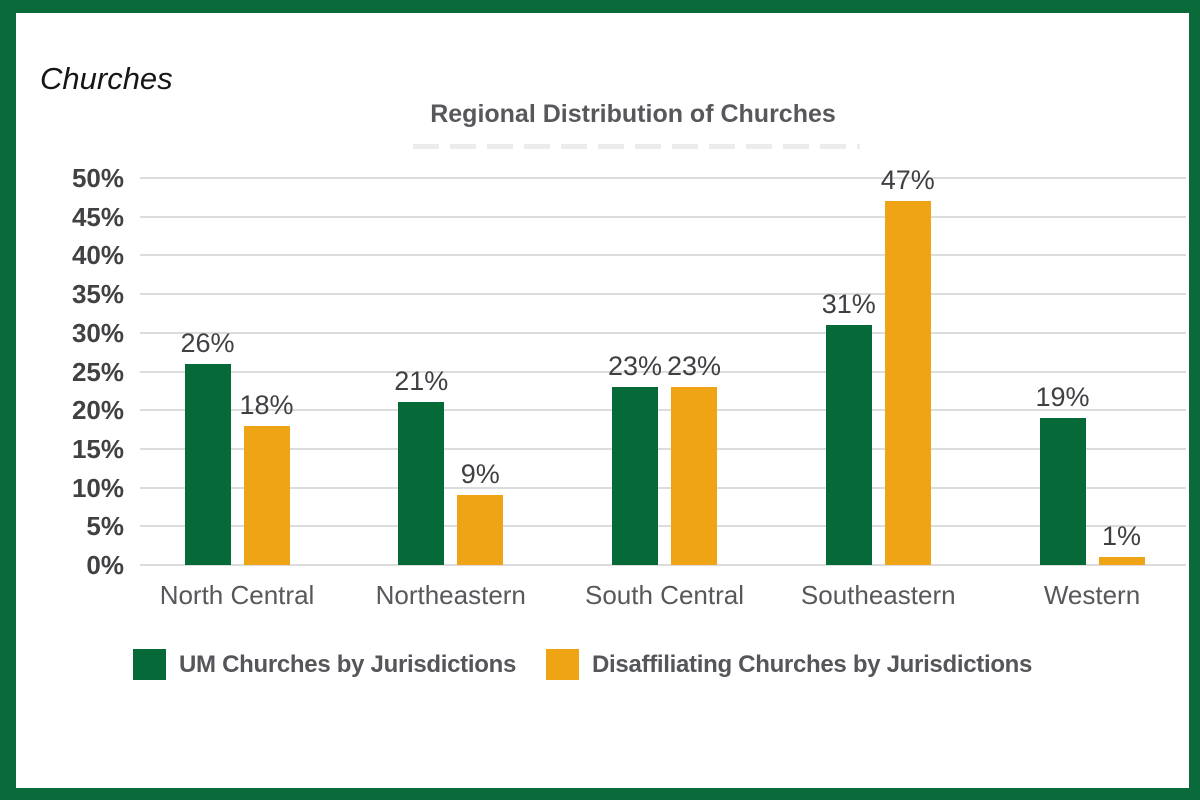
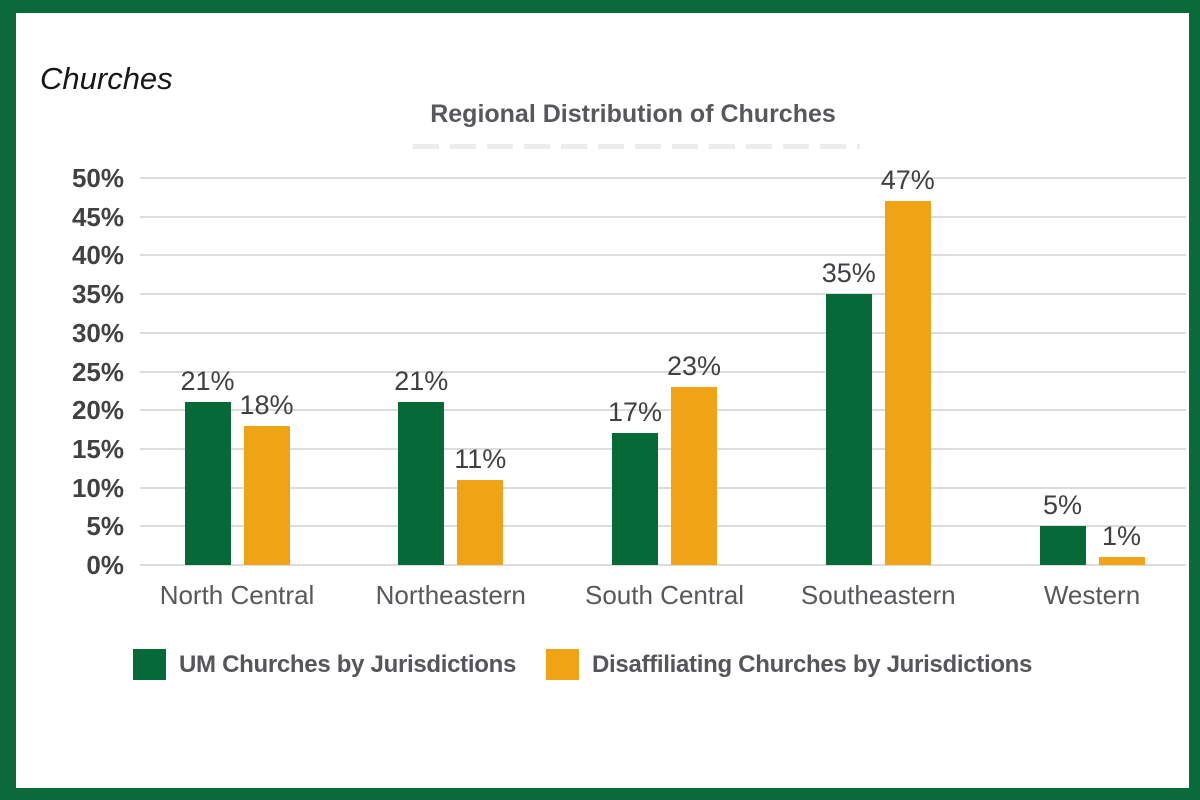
UM Churches by Jurisdictions/North Central: 26% -> 21%
Disaffiliating Churches by Jurisdictions/Northeastern: 9% -> 11%
UM Churches by Jurisdictions/South Central: 23% -> 17%
UM Churches by Jurisdictions/Southeastern: 31% -> 35%
UM Churches by Jurisdictions/Western: 19% -> 5%
